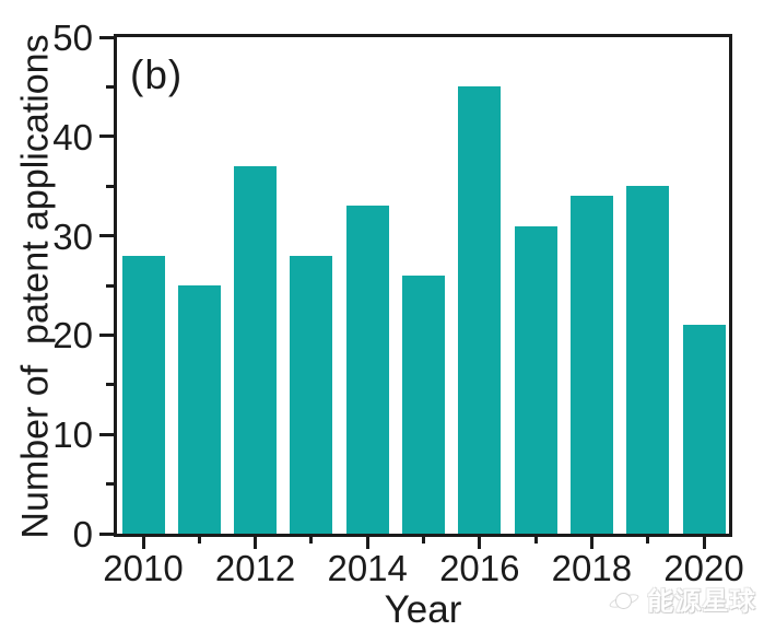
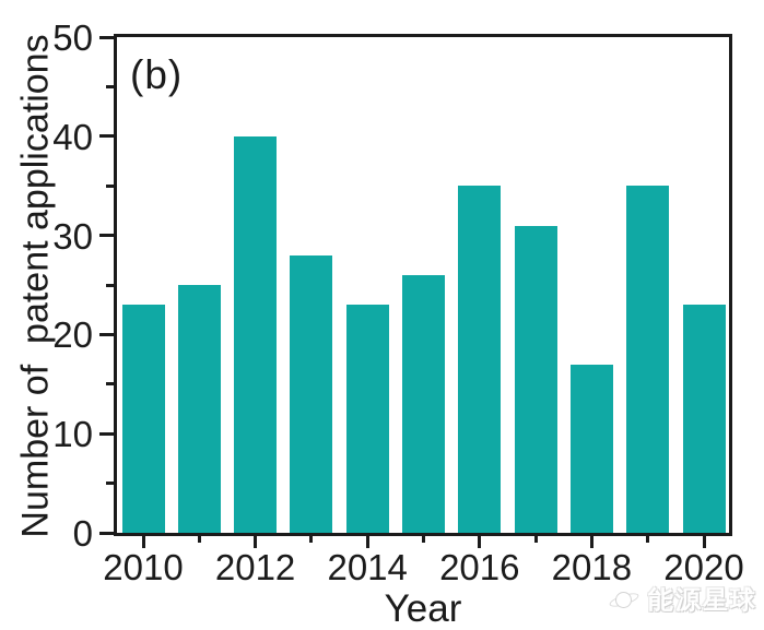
2010: 28 -> 23
2012: 37 -> 40
2014: 33 -> 23
2016: 45 -> 35
2018: 34 -> 17
2020: 21 -> 23
